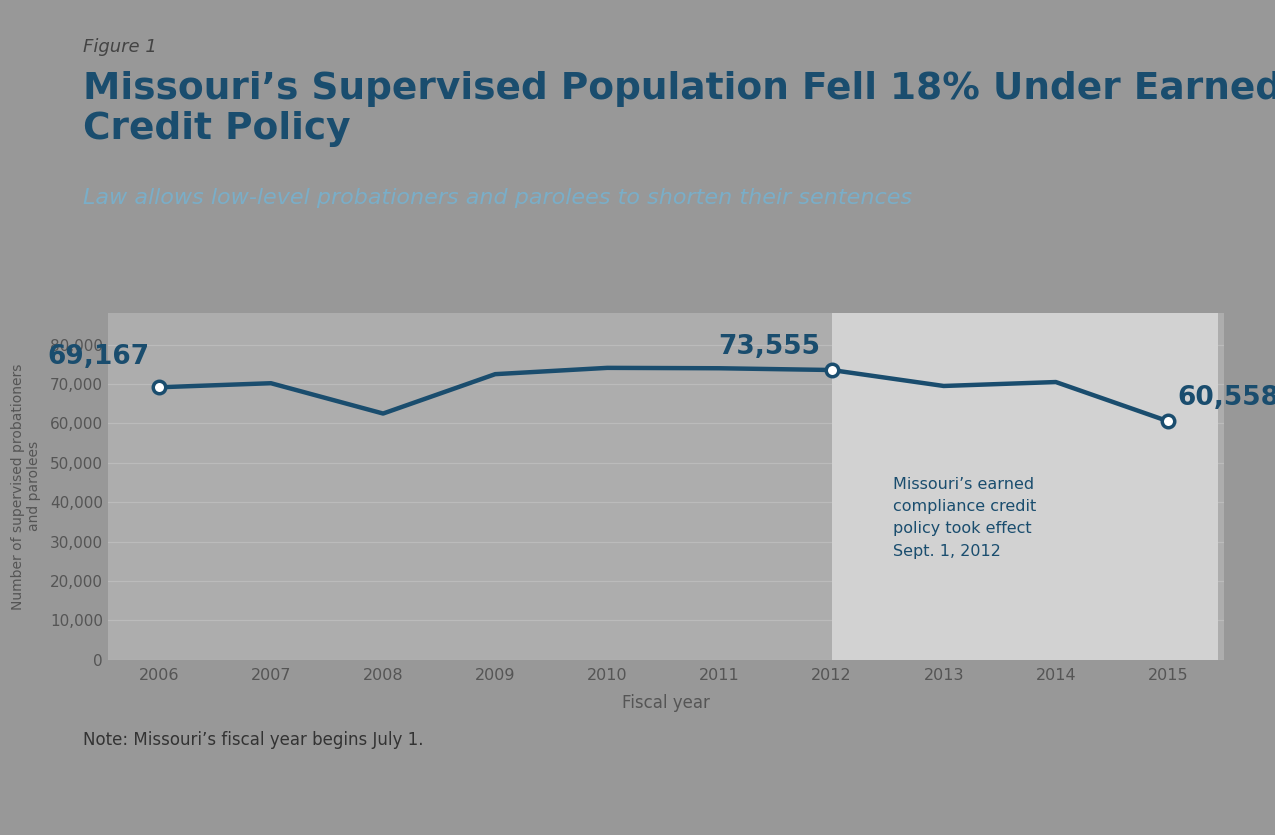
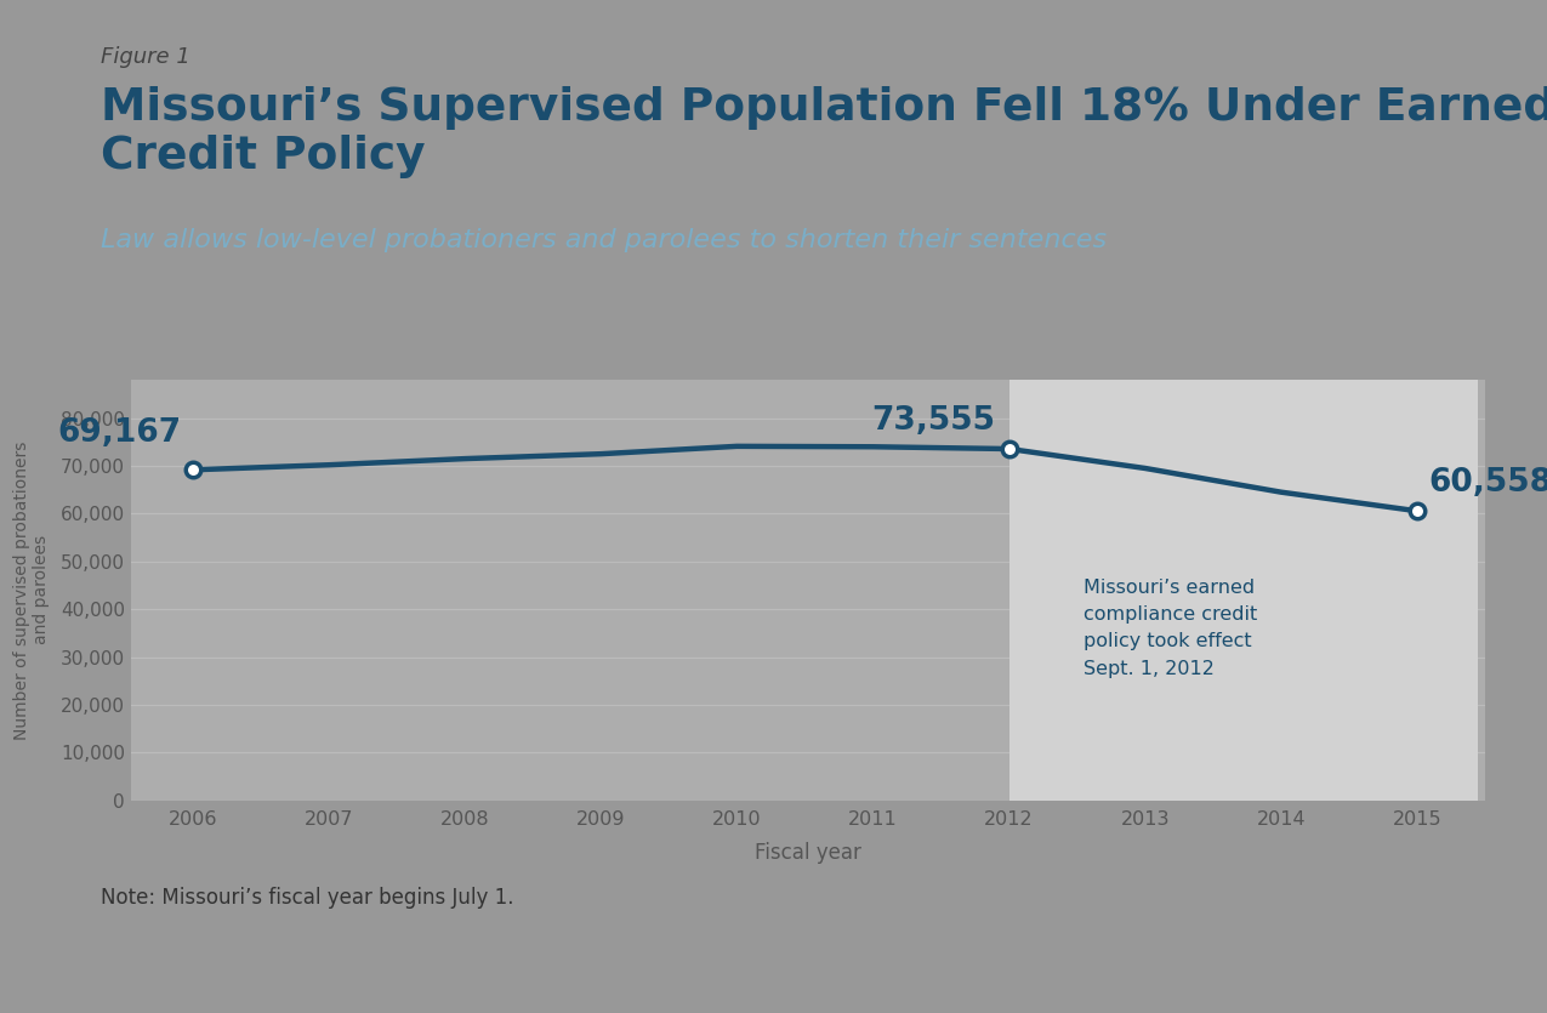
2008: 62,500 -> 71,500
2014: 70,500 -> 64,500
